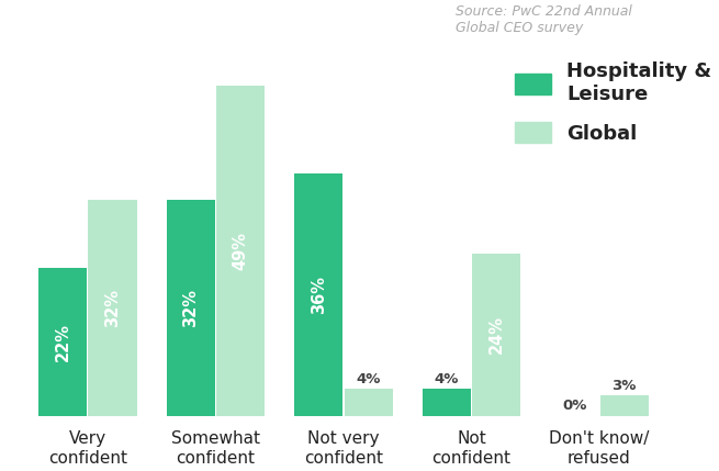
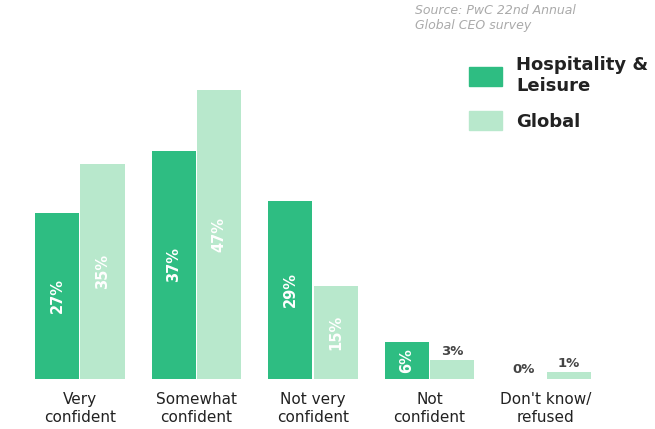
Hospitality & Leisure/Very confident: 22% -> 27%
Global/Very confident: 32% -> 35%
Hospitality & Leisure/Somewhat confident: 32% -> 37%
Global/Somewhat confident: 49% -> 47%
Hospitality & Leisure/Not very confident: 36% -> 29%
Global/Not very confident: 4% -> 15%
Hospitality & Leisure/Not confident: 4% -> 6%
Global/Not confident: 24% -> 3%
Global/Don't know/ refused: 3% -> 1%
